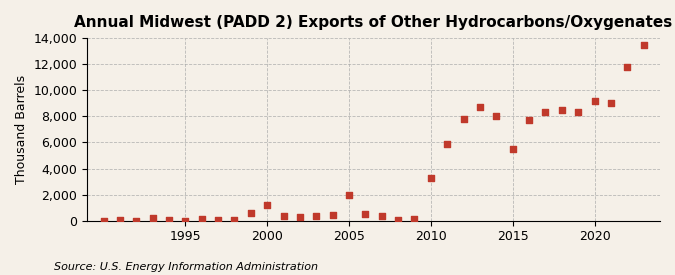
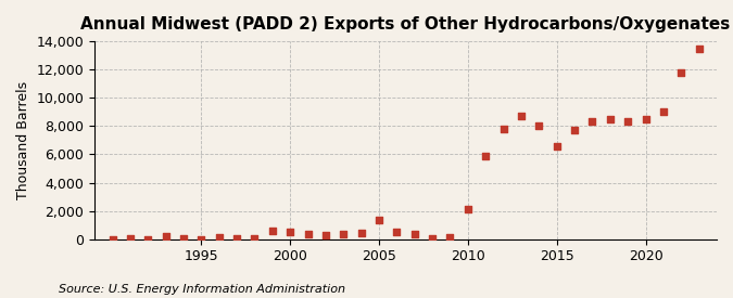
2000: 1,200 -> 500
2005: 2,000 -> 1,400
2010: 3,300 -> 2,100
2015: 5,500 -> 6,600
2020: 9,200 -> 8,500
